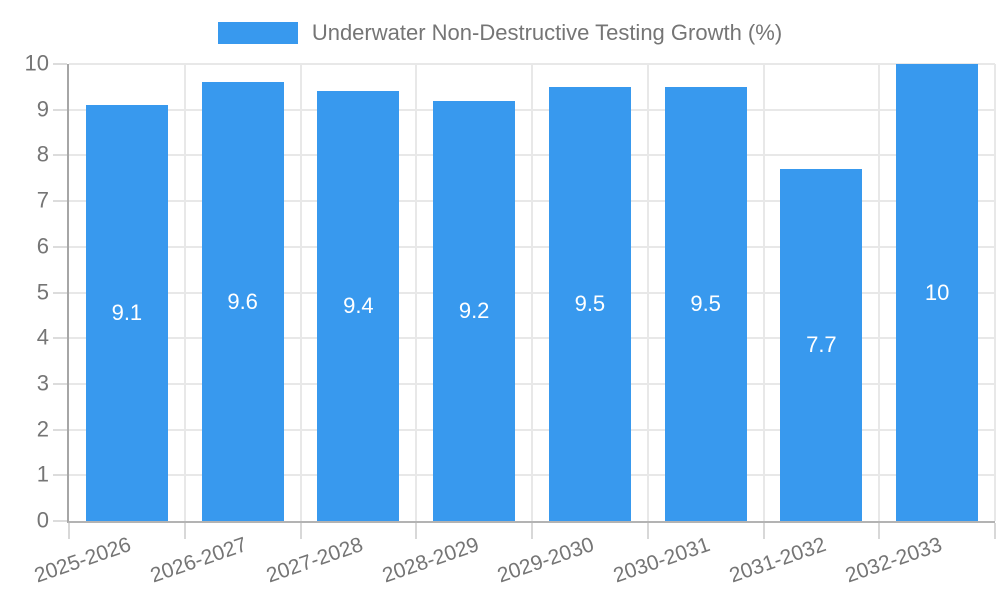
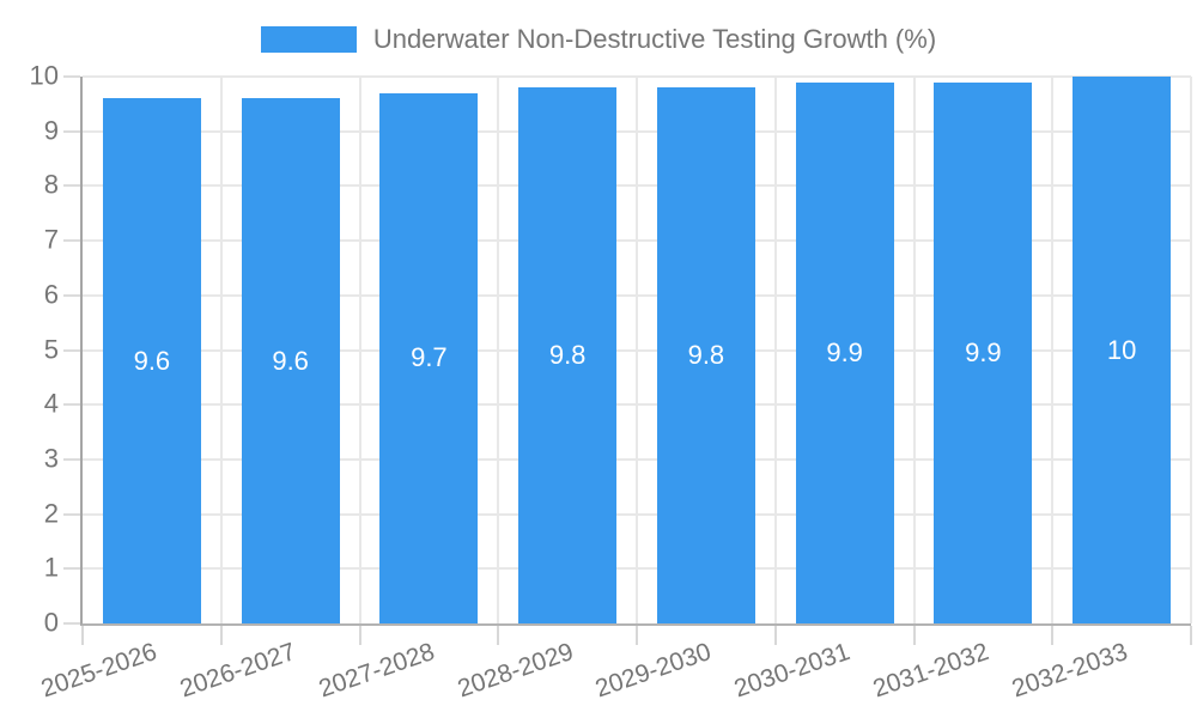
2025-2026: 9.1 -> 9.6
2027-2028: 9.4 -> 9.7
2028-2029: 9.2 -> 9.8
2029-2030: 9.5 -> 9.8
2030-2031: 9.5 -> 9.9
2031-2032: 7.7 -> 9.9
